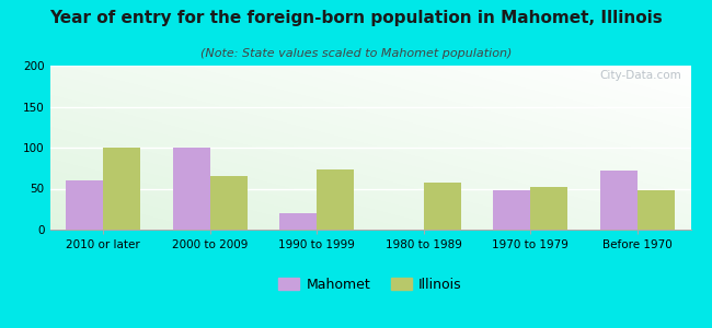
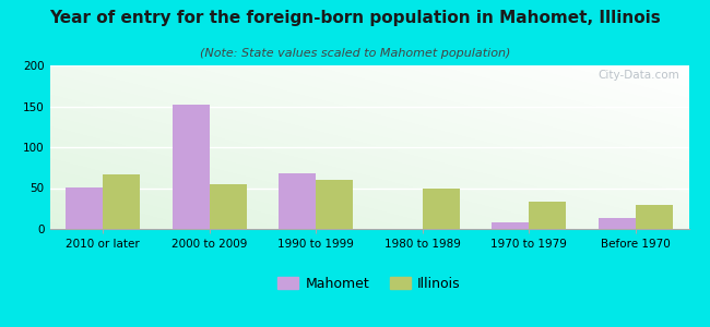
Mahomet/2010 or later: 60 -> 51
Illinois/2010 or later: 100 -> 67
Mahomet/2000 to 2009: 100 -> 152
Illinois/2000 to 2009: 66 -> 55
Mahomet/1990 to 1999: 20 -> 68
Illinois/1990 to 1999: 74 -> 60
Illinois/1980 to 1989: 58 -> 50
Mahomet/1970 to 1979: 48 -> 8
Illinois/1970 to 1979: 52 -> 34
Mahomet/Before 1970: 72 -> 14
Illinois/Before 1970: 48 -> 30
